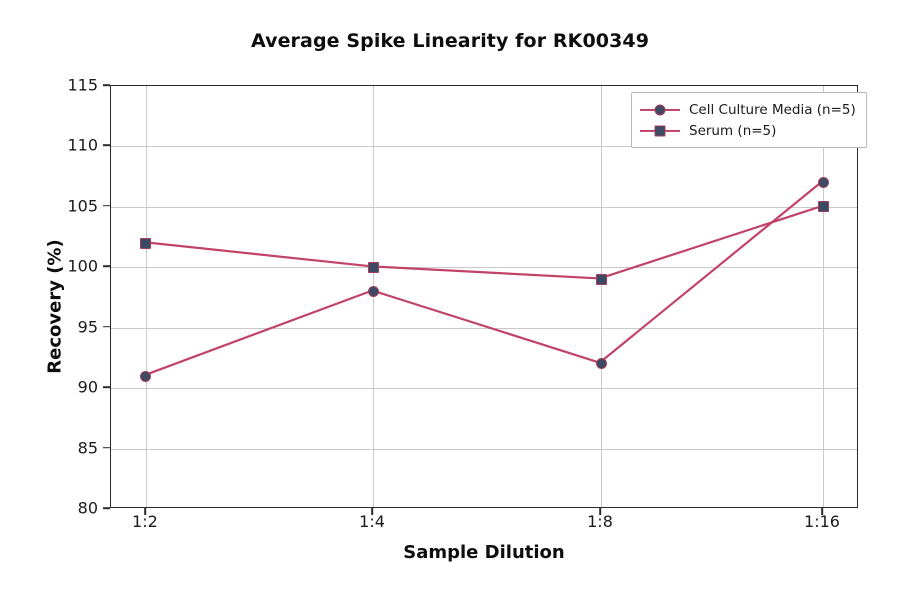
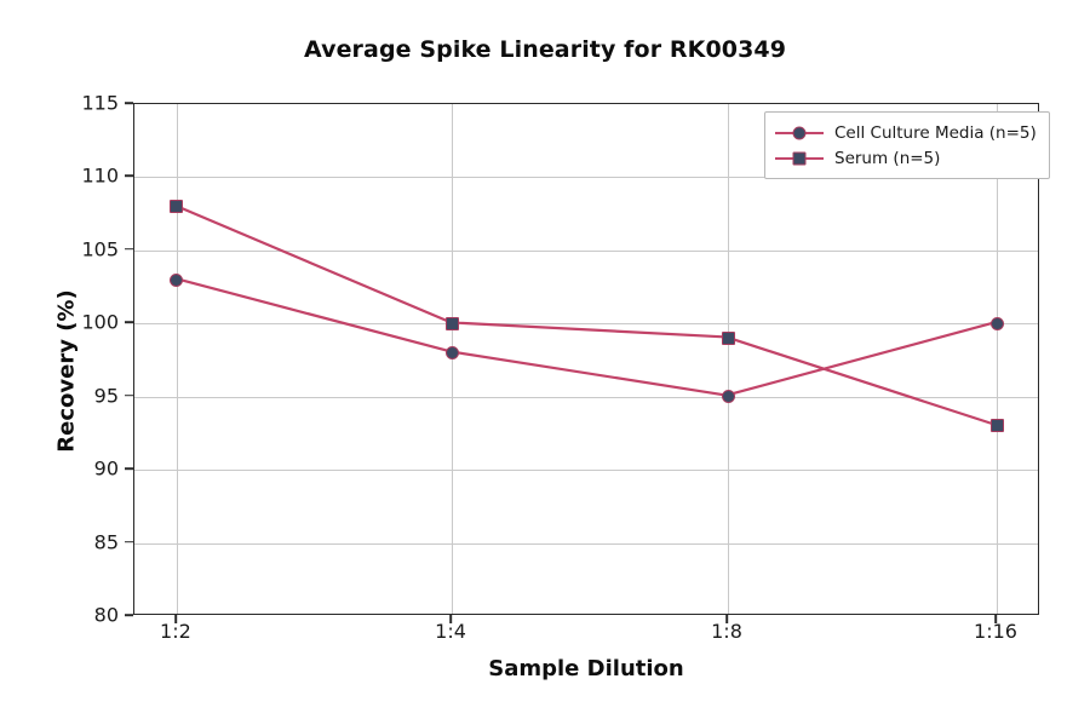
Cell Culture Media (n=5)/1:2: 91 -> 103
Serum (n=5)/1:2: 102 -> 108
Cell Culture Media (n=5)/1:8: 92 -> 95
Cell Culture Media (n=5)/1:16: 107 -> 100
Serum (n=5)/1:16: 105 -> 93
